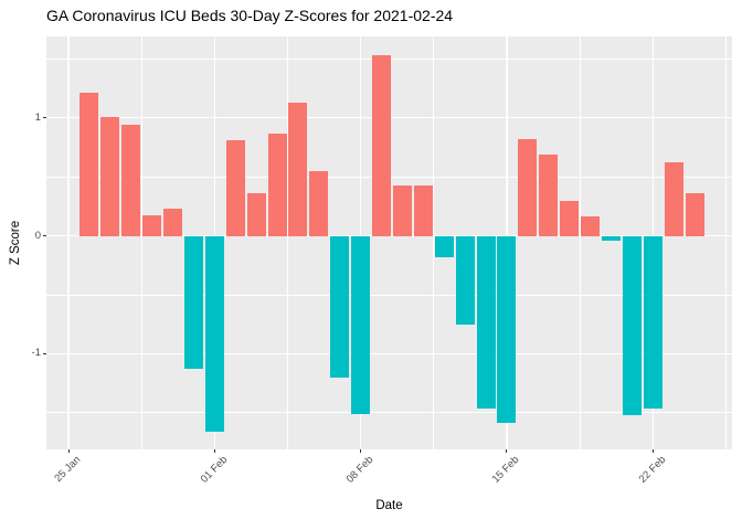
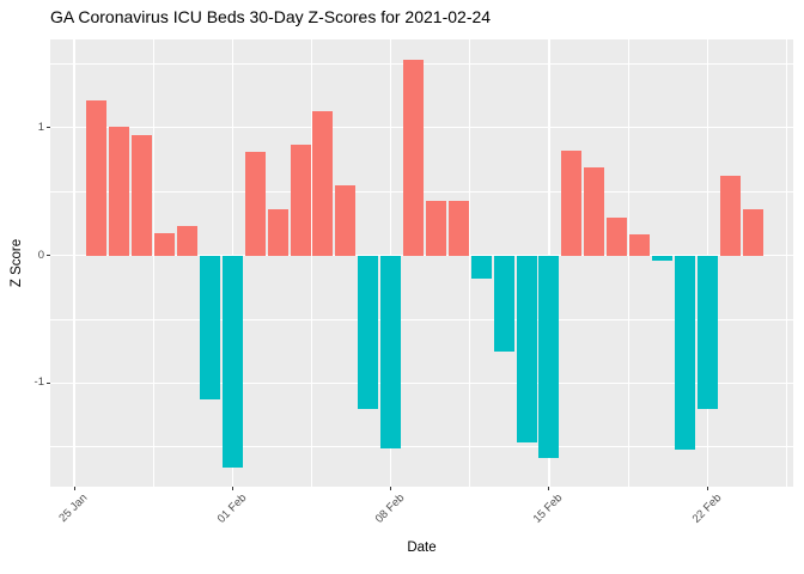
22 Feb: -1.46 -> -1.20
